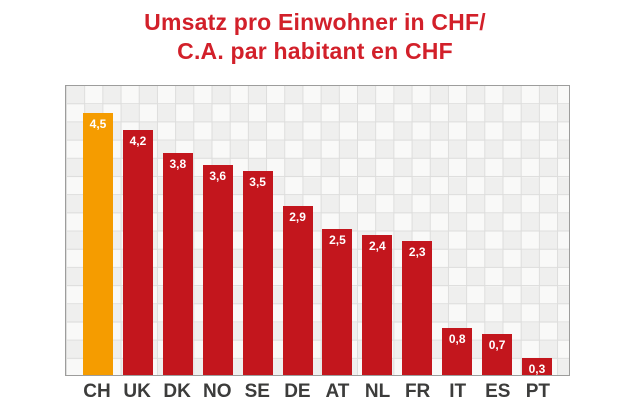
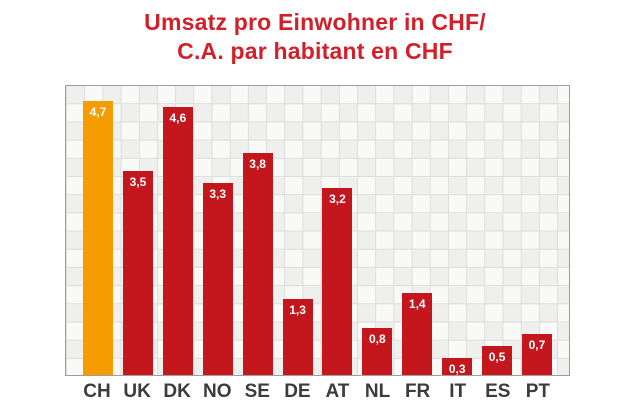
CH: 4,5 -> 4,7
UK: 4,2 -> 3,5
DK: 3,8 -> 4,6
NO: 3,6 -> 3,3
SE: 3,5 -> 3,8
DE: 2,9 -> 1,3
AT: 2,5 -> 3,2
NL: 2,4 -> 0,8
FR: 2,3 -> 1,4
IT: 0,8 -> 0,3
ES: 0,7 -> 0,5
PT: 0,3 -> 0,7
